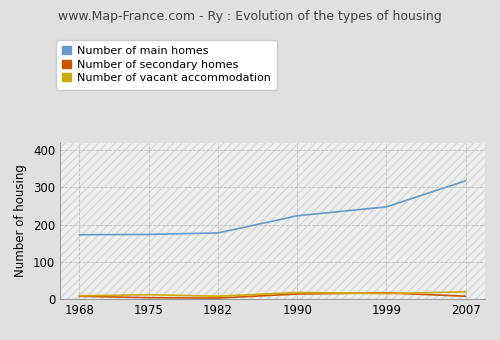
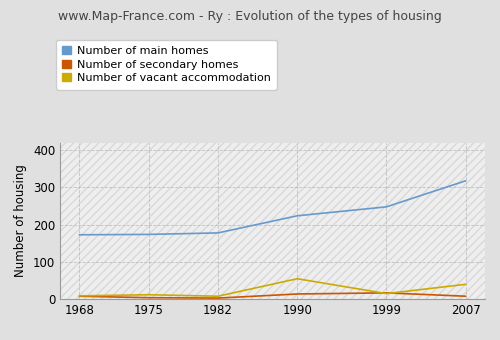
Number of vacant accommodation/1990: 18 -> 55
Number of vacant accommodation/2007: 20 -> 40
